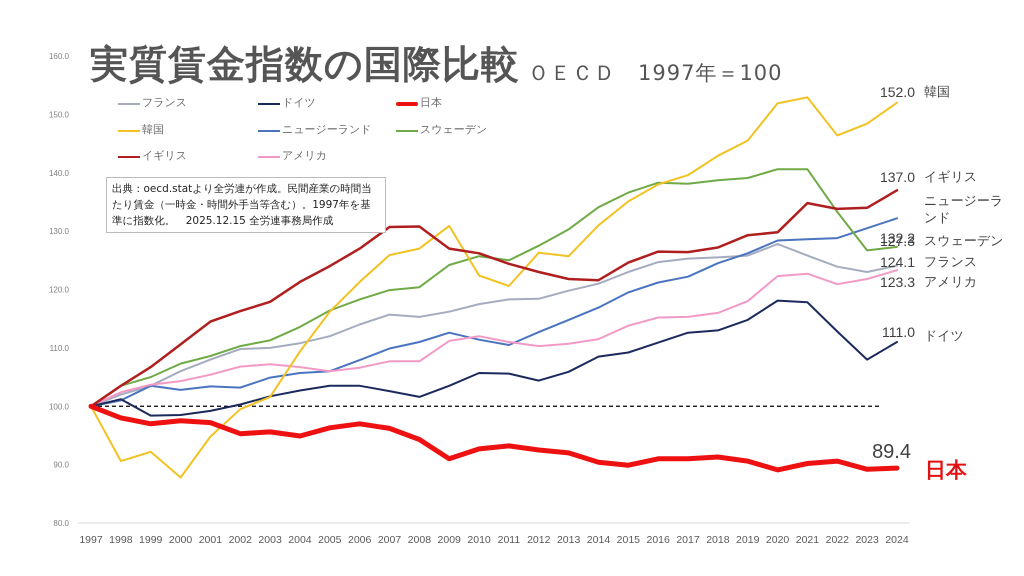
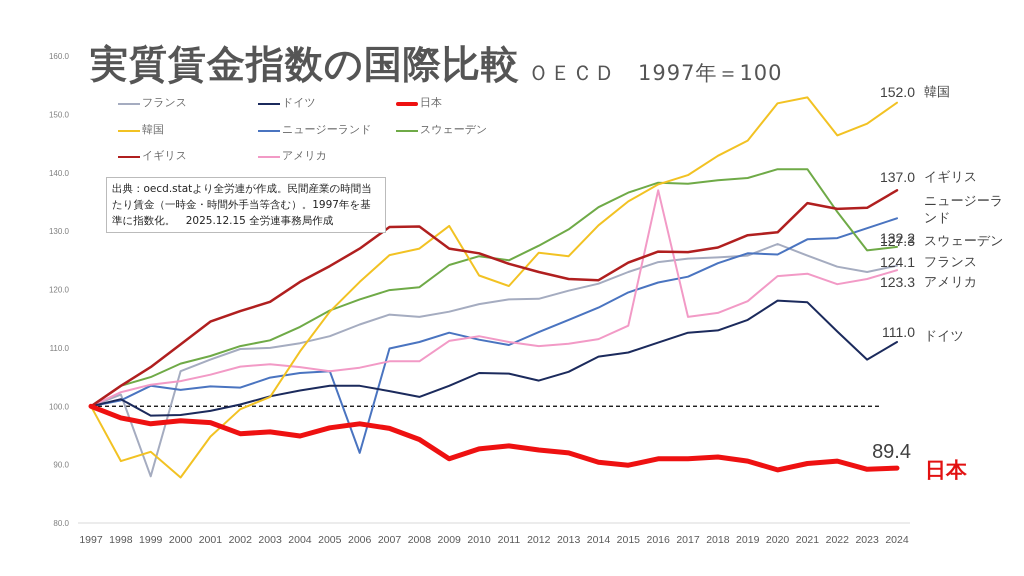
フランス/1999: 104 -> 88
ニュージーランド/2006: 108 -> 92
アメリカ/2016: 115 -> 137
ニュージーランド/2020: 128 -> 126
